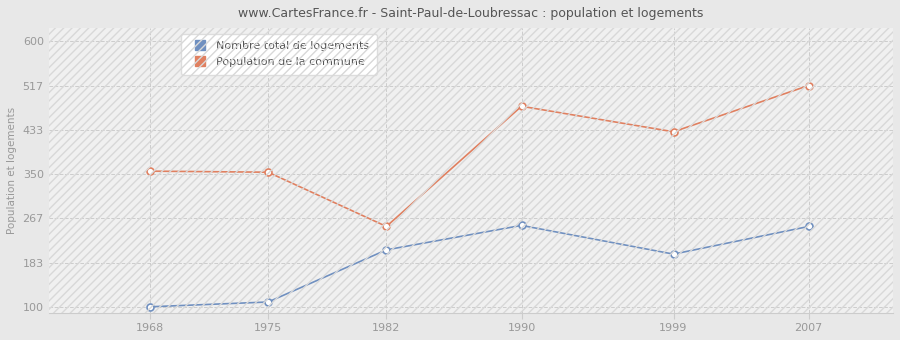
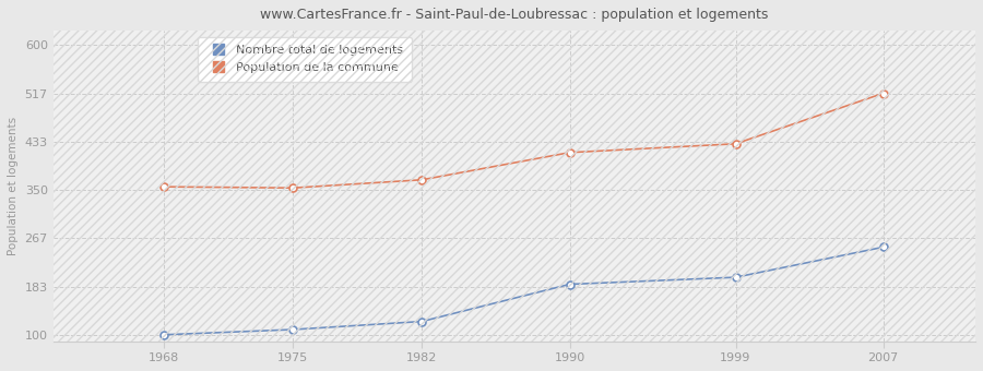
Nombre total de logements/1982: 208 -> 124
Population de la commune/1982: 252 -> 368
Nombre total de logements/1990: 254 -> 188
Population de la commune/1990: 478 -> 415
